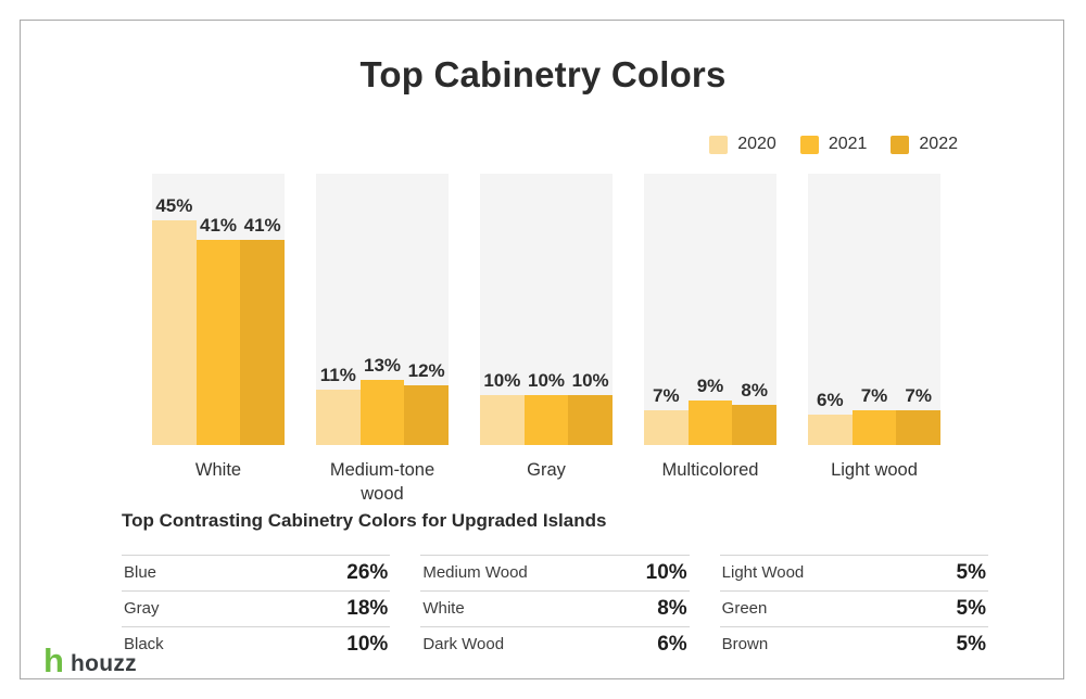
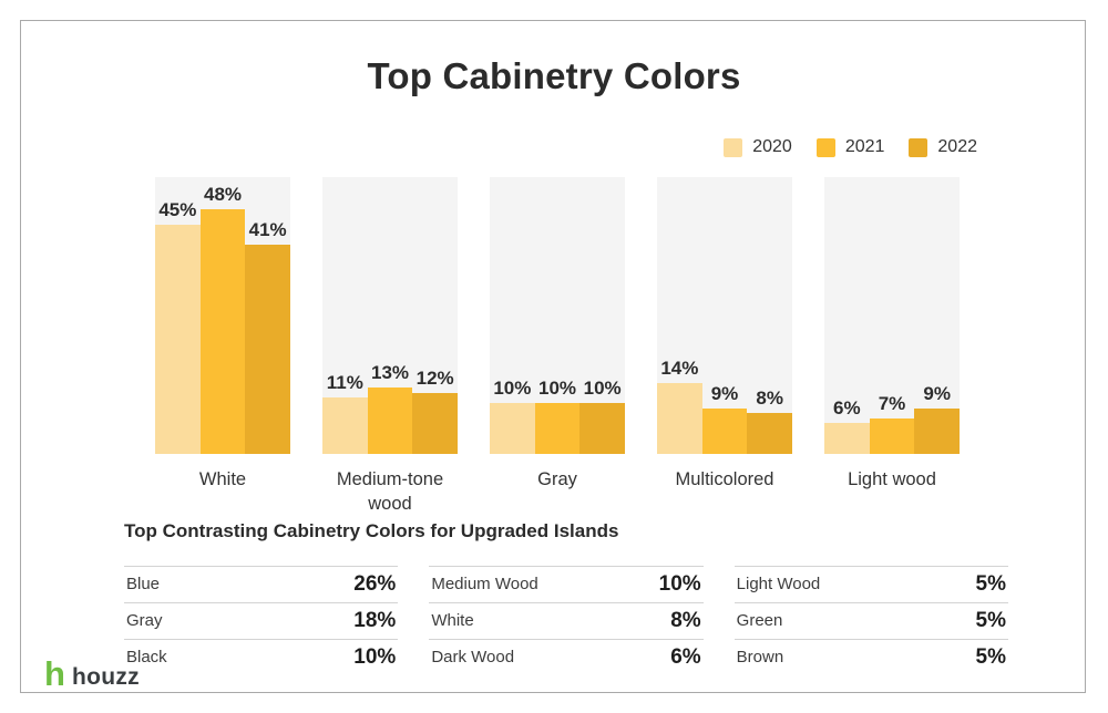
2021/White: 41% -> 48%
2020/Multicolored: 7% -> 14%
2022/Light wood: 7% -> 9%
